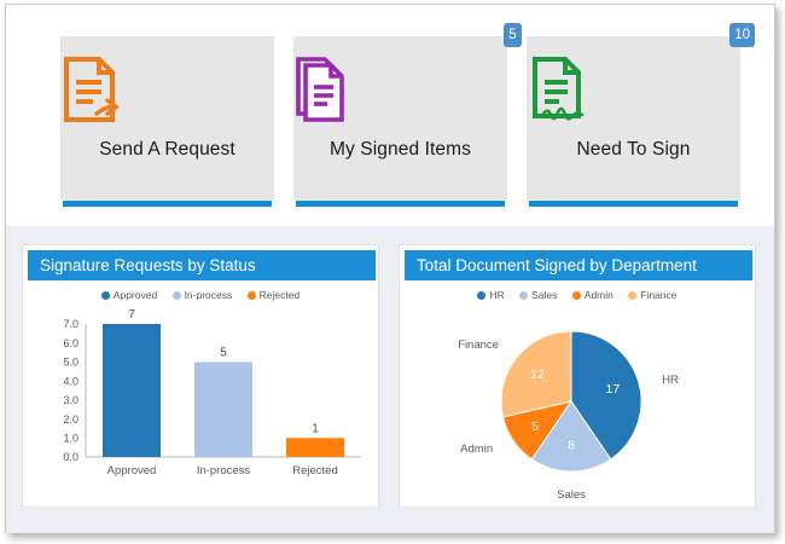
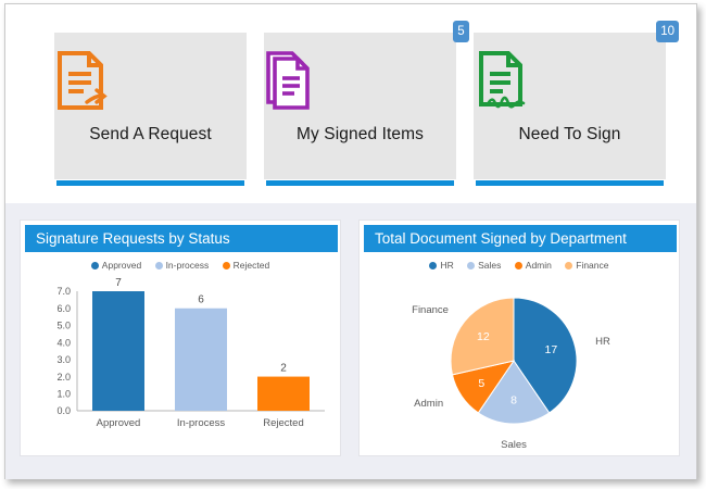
Signature Requests by Status/In-process: 5 -> 6
Signature Requests by Status/Rejected: 1 -> 2
